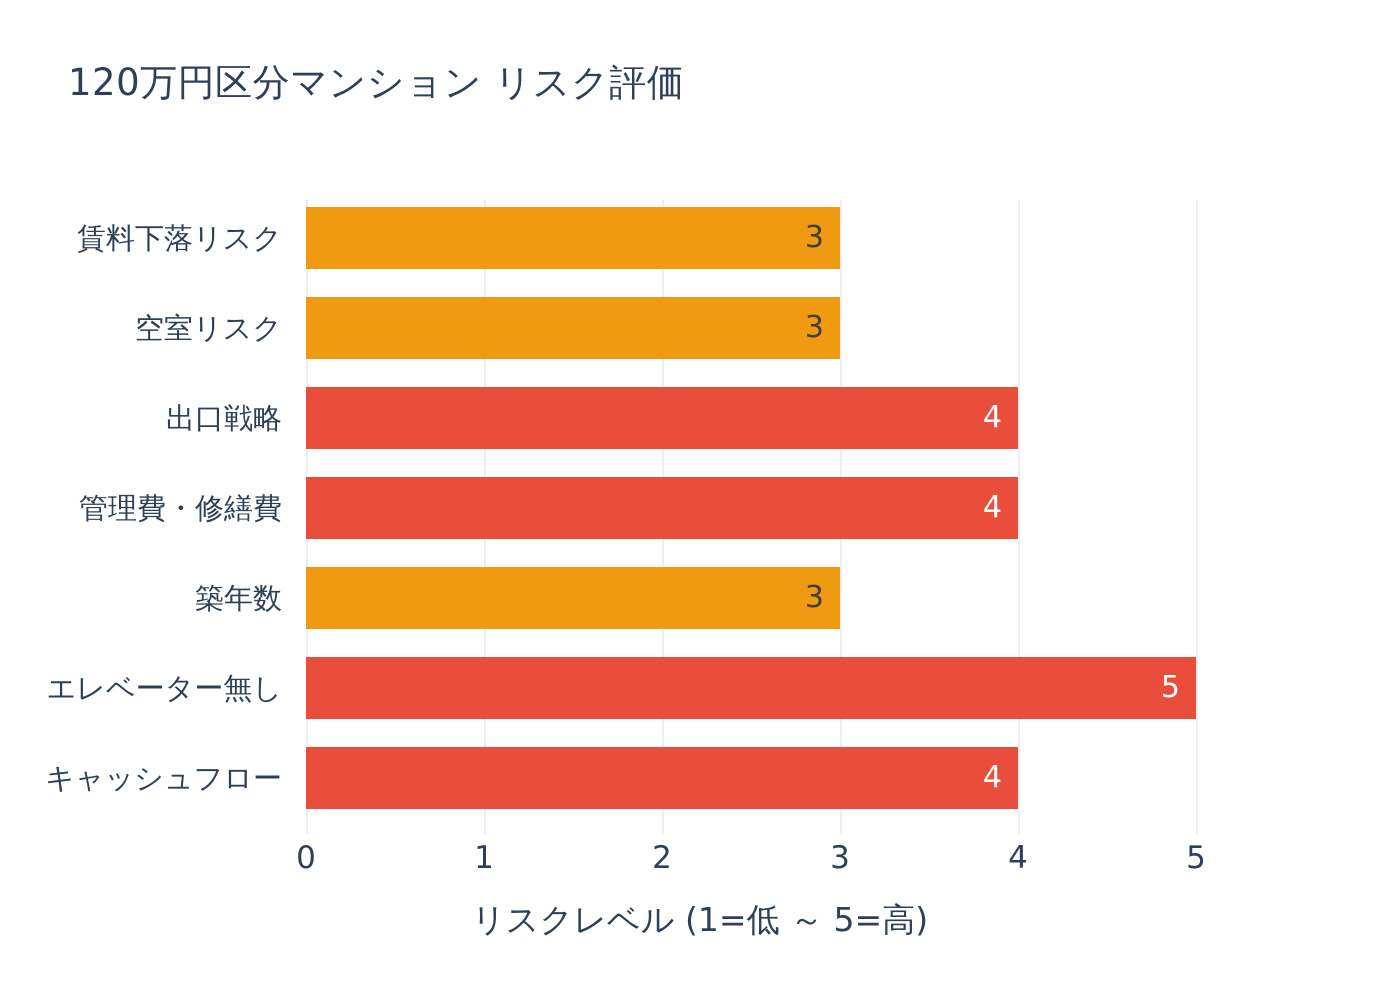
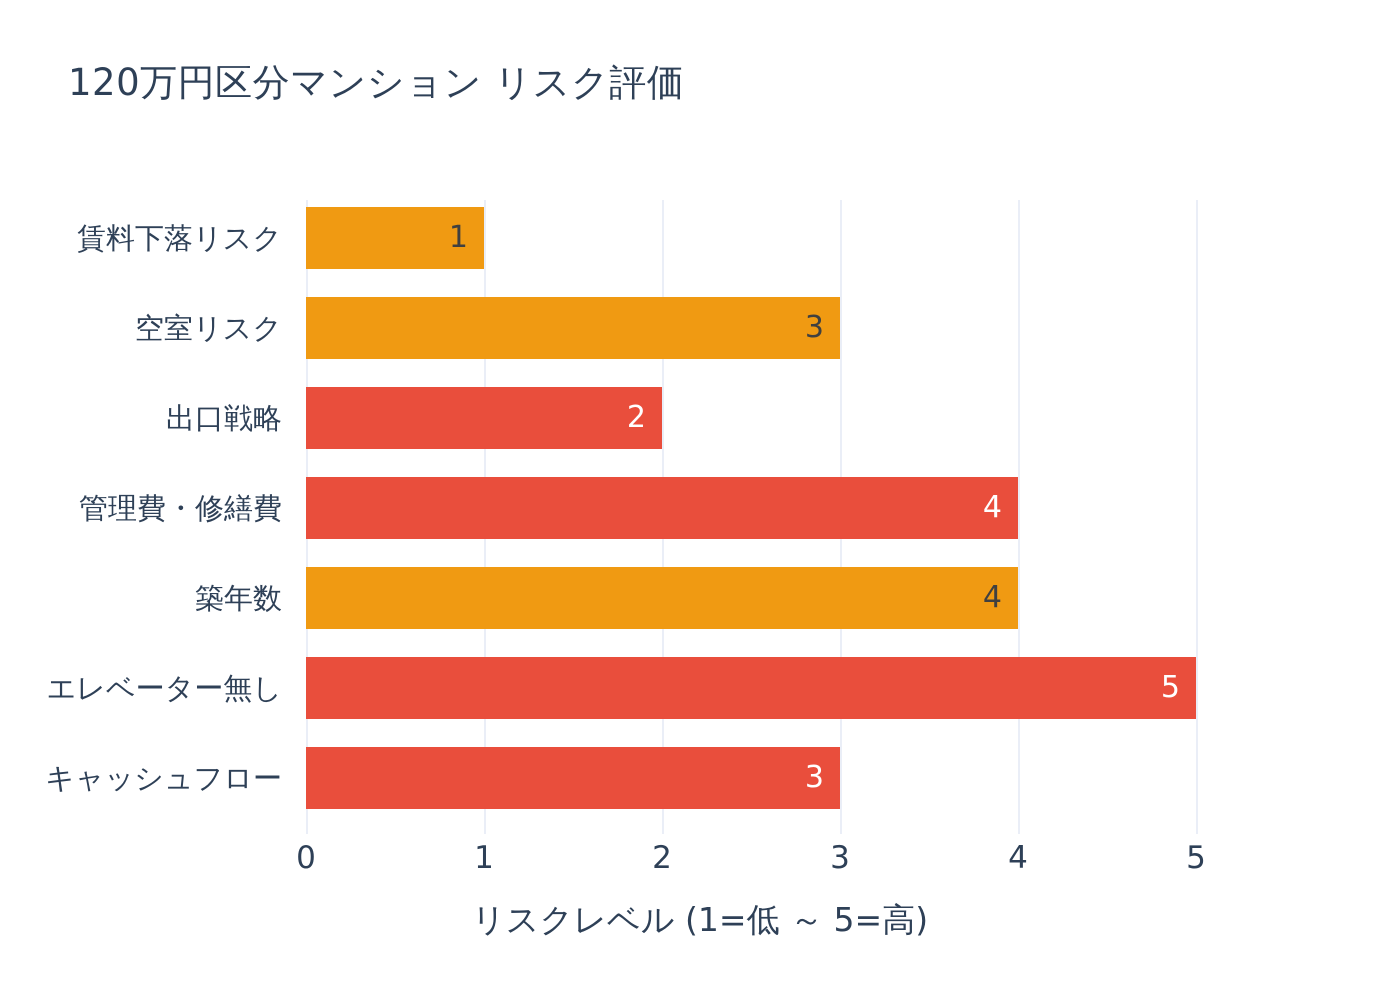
賃料下落リスク: 3 -> 1
出口戦略: 4 -> 2
築年数: 3 -> 4
キャッシュフロー: 4 -> 3
